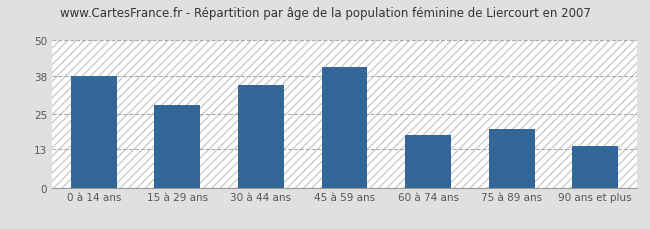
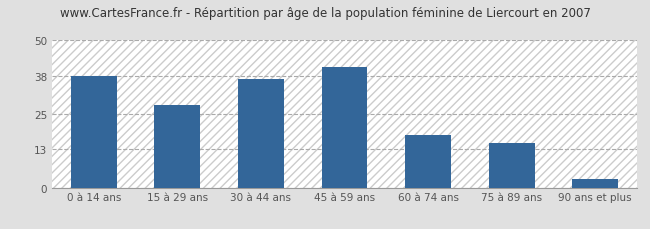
30 à 44 ans: 35 -> 37
75 à 89 ans: 20 -> 15
90 ans et plus: 14 -> 3
